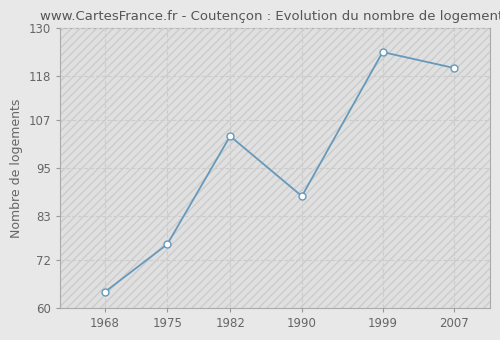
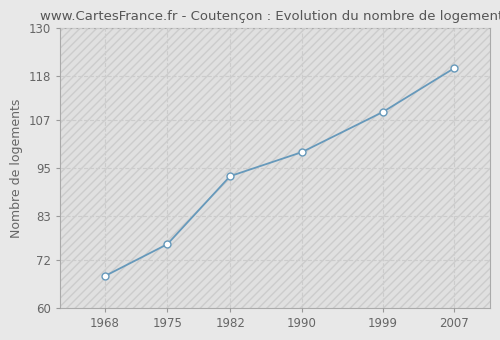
1968: 64 -> 68
1982: 103 -> 93
1990: 88 -> 99
1999: 124 -> 109
